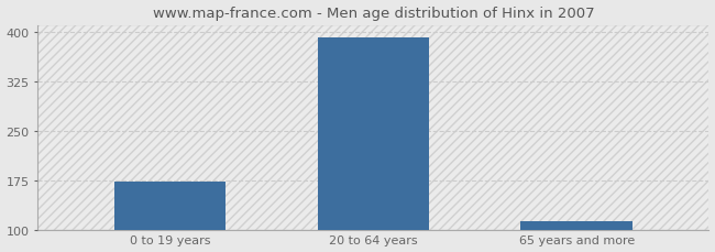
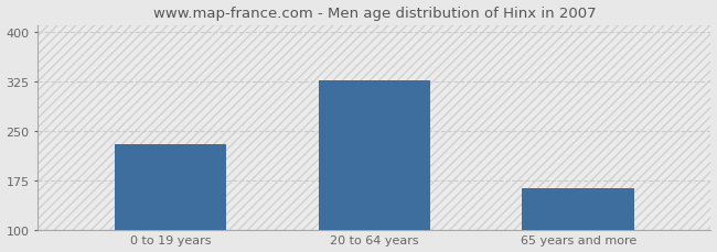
0 to 19 years: 172 -> 230
20 to 64 years: 392 -> 326
65 years and more: 113 -> 162
